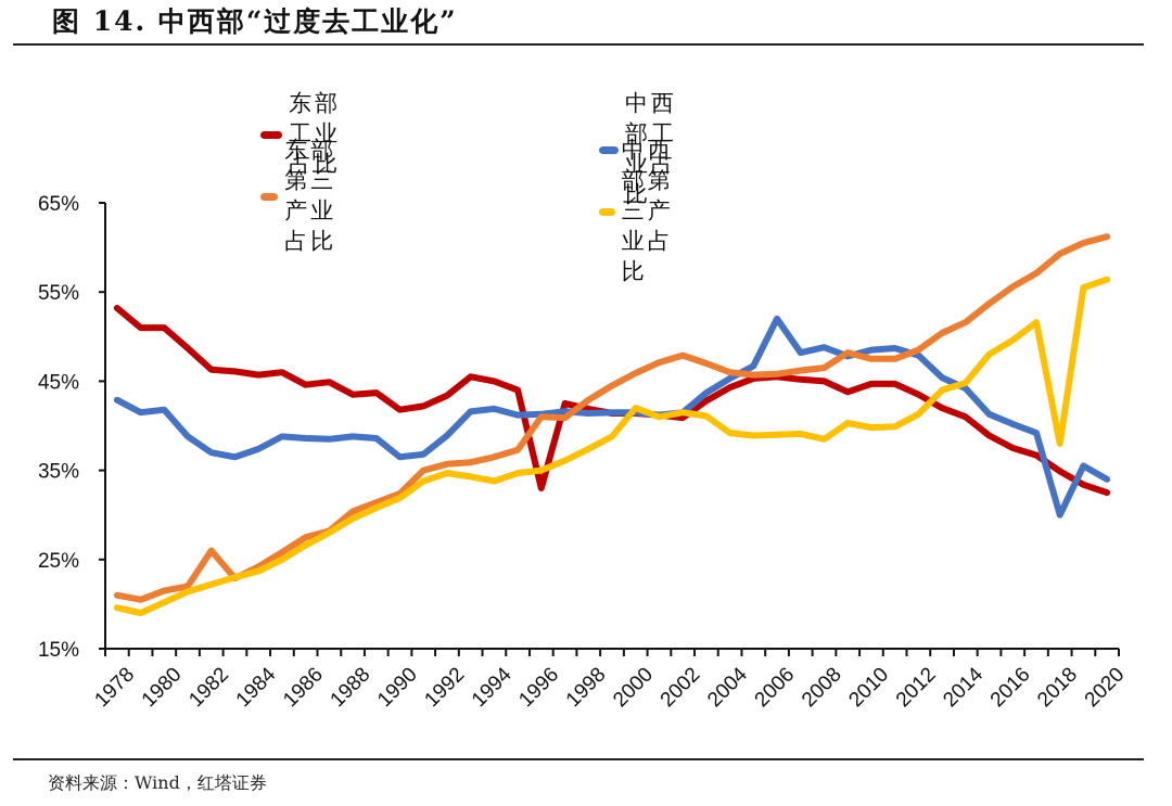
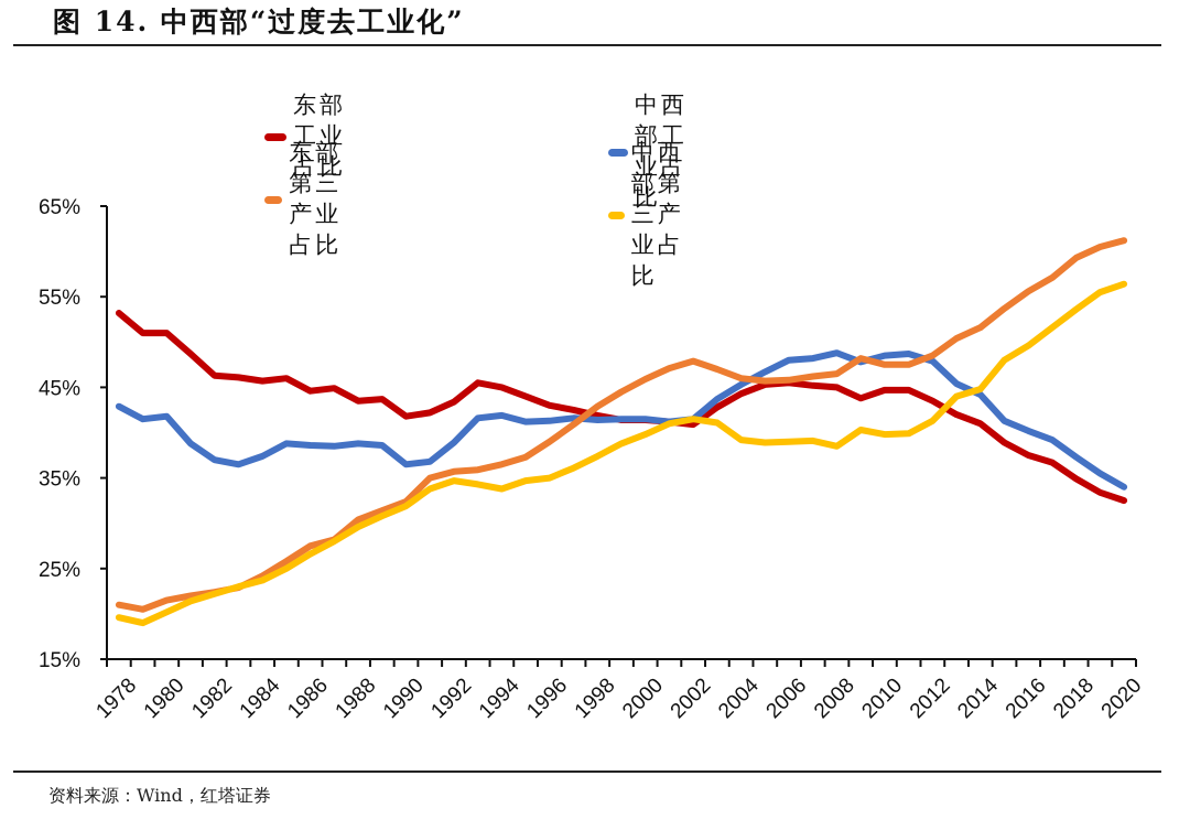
东部第三产业占比/1982: 26% -> 22%
东部工业占比/1996: 33% -> 43%
东部第三产业占比/1996: 41% -> 39%
中西部第三产业占比/2000: 42% -> 40%
中西部工业占比/2006: 52% -> 48%
中西部工业占比/2018: 30% -> 37%
中西部第三产业占比/2018: 38% -> 54%
